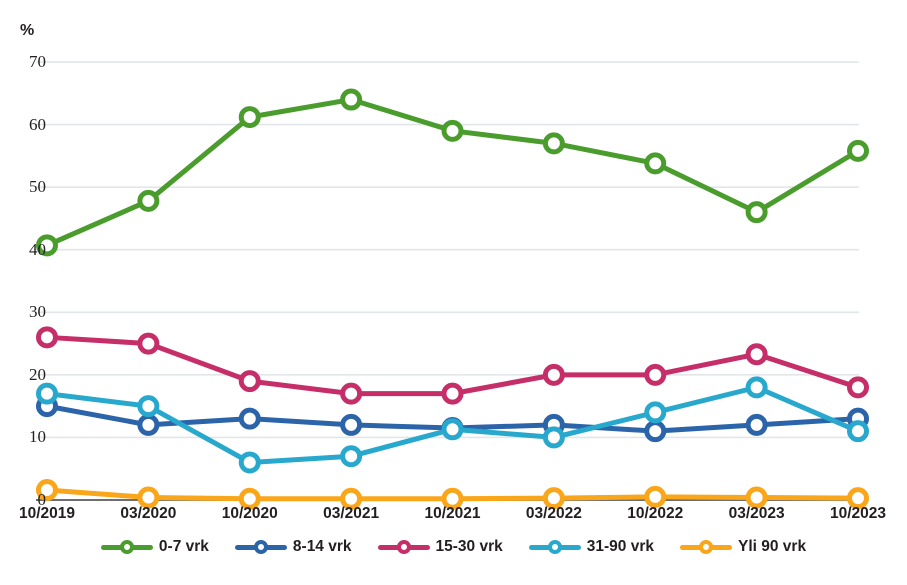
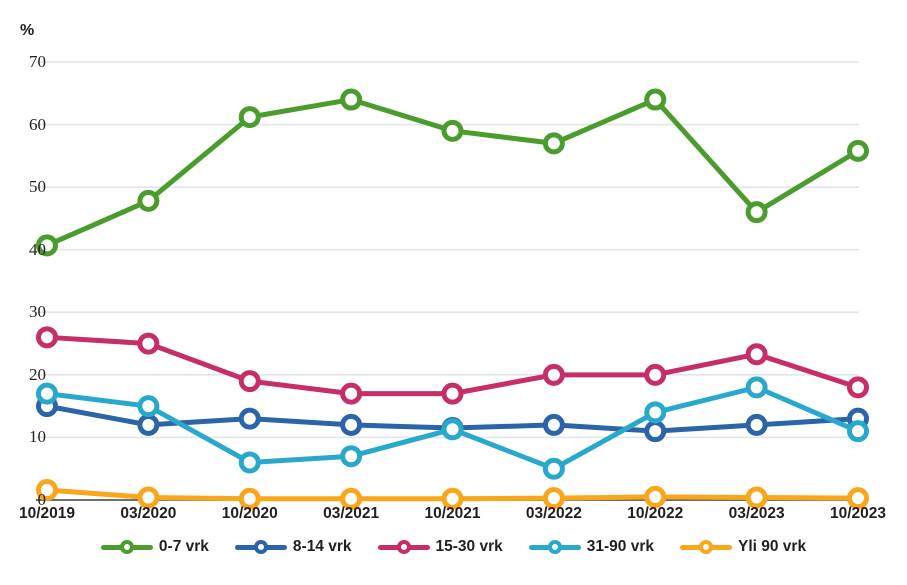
31-90 vrk/03/2022: 10 -> 5
0-7 vrk/10/2022: 54 -> 64
